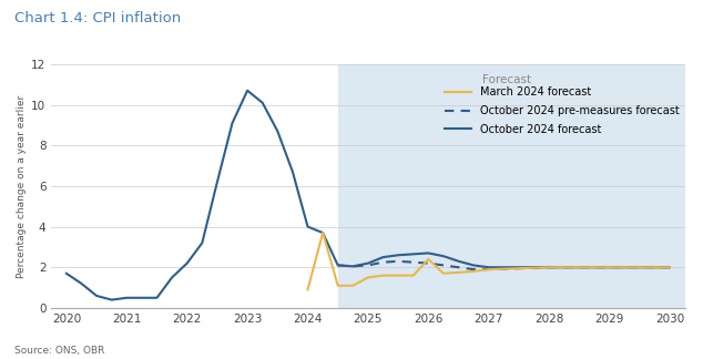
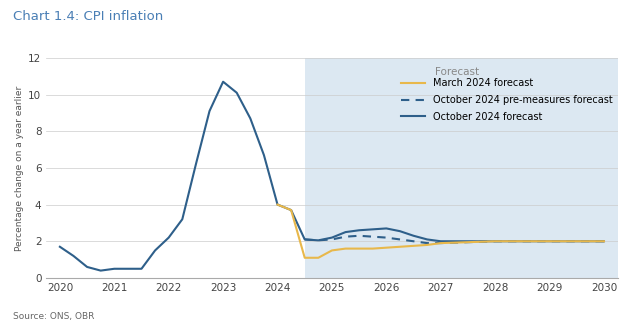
March 2024 forecast/2024: 0.9 -> 4.0
March 2024 forecast/2026: 2.4 -> 1.6
